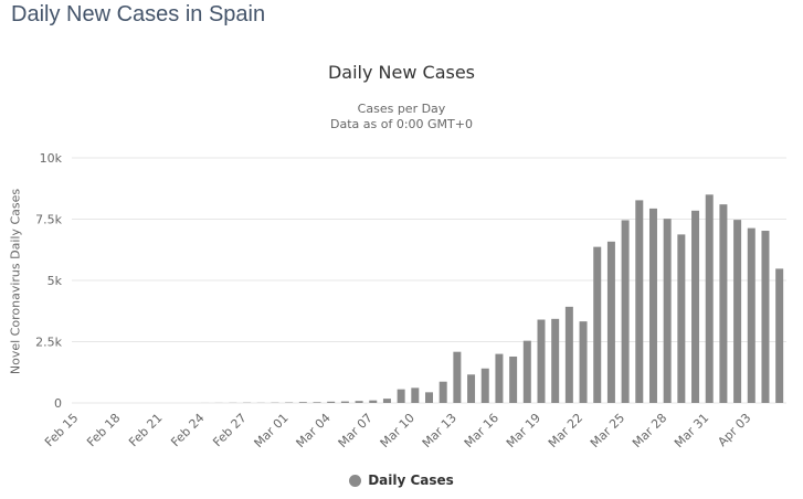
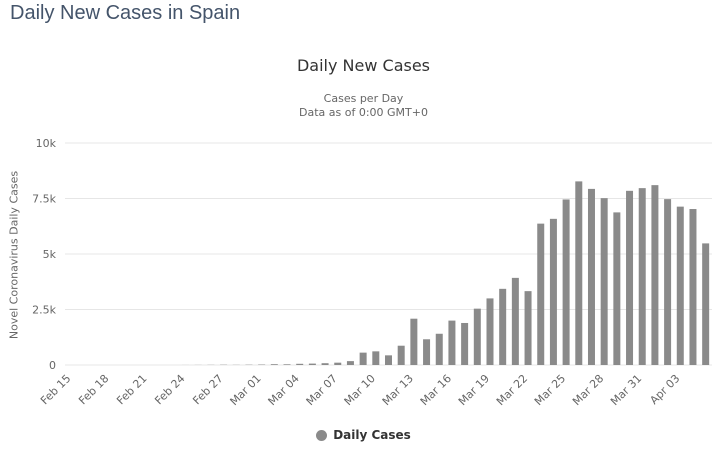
Mar 19: 3.4k -> 3.0k
Mar 31: 8.5k -> 8.0k
